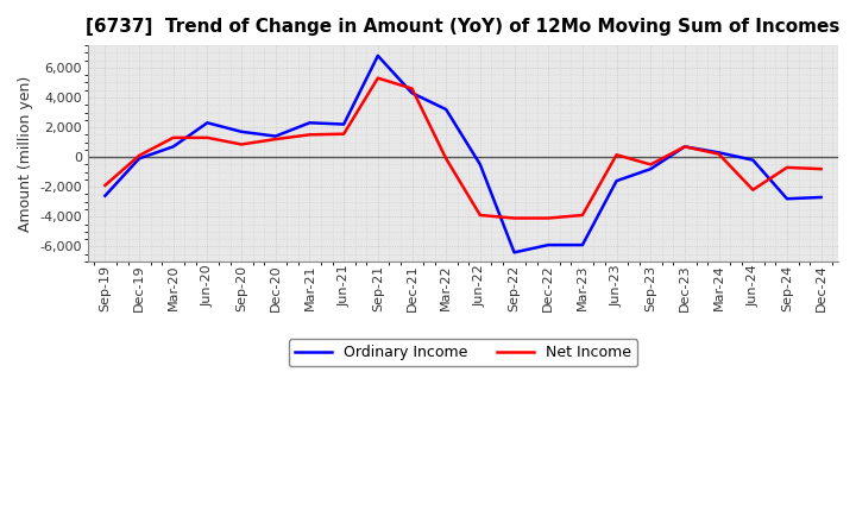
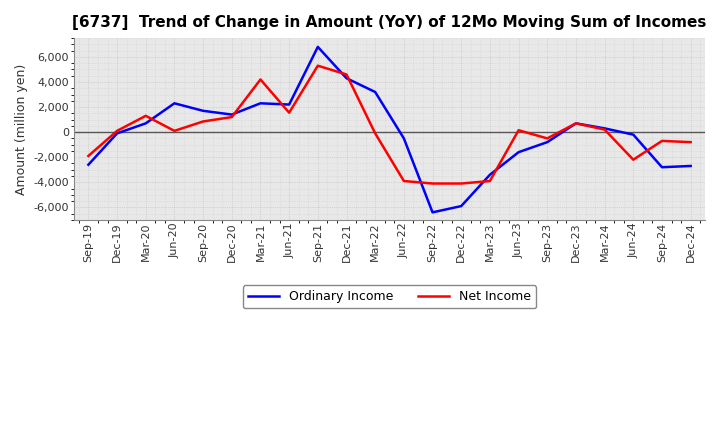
Net Income/Jun-20: 1,300 -> 100
Net Income/Mar-21: 1,500 -> 4,200
Ordinary Income/Mar-23: -5,900 -> -3,400
